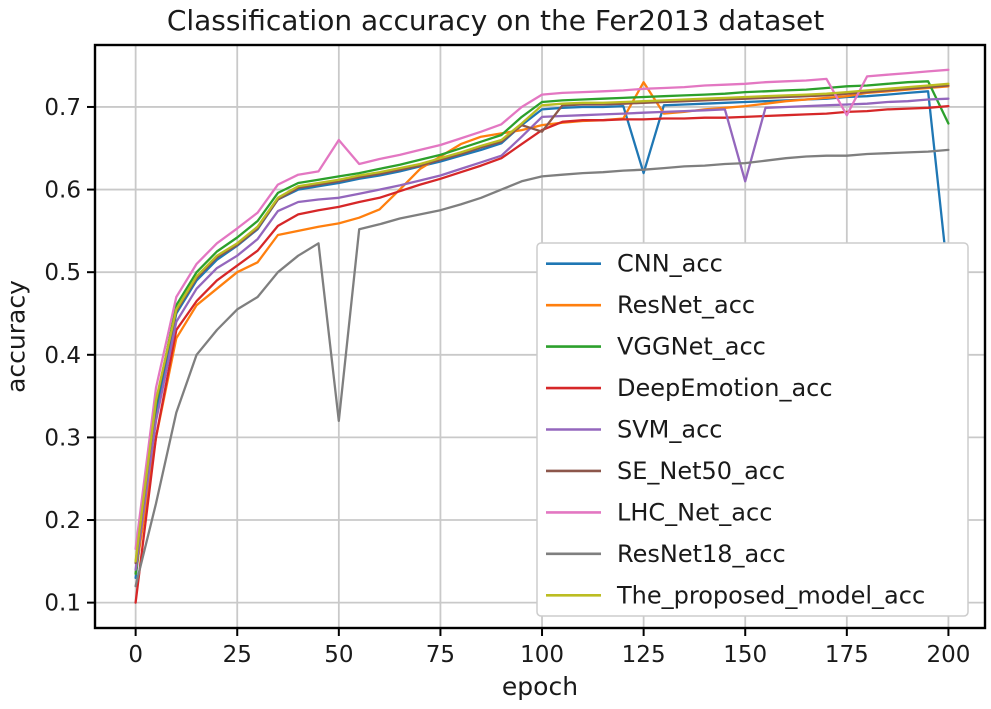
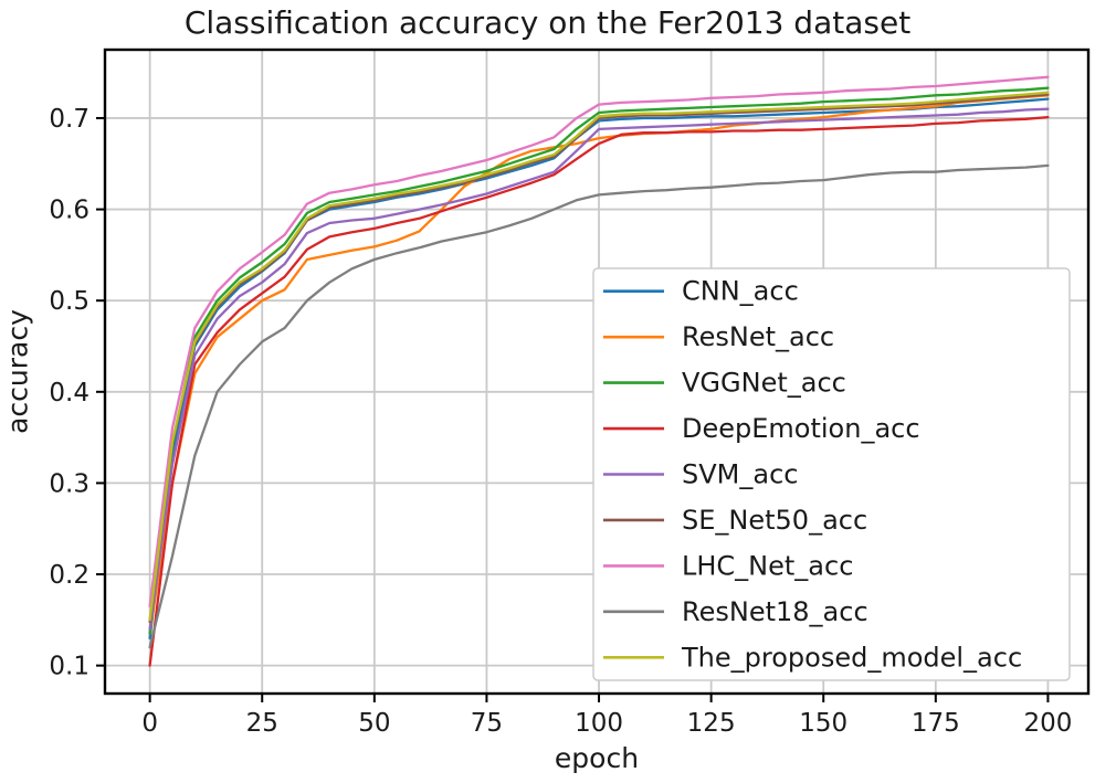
LHC_Net_acc/50: 0.66 -> 0.63
ResNet18_acc/50: 0.32 -> 0.55
SE_Net50_acc/100: 0.67 -> 0.70
CNN_acc/125: 0.62 -> 0.70
ResNet_acc/125: 0.73 -> 0.69
SVM_acc/150: 0.61 -> 0.70
LHC_Net_acc/175: 0.69 -> 0.73
CNN_acc/200: 0.49 -> 0.72
VGGNet_acc/200: 0.68 -> 0.73
